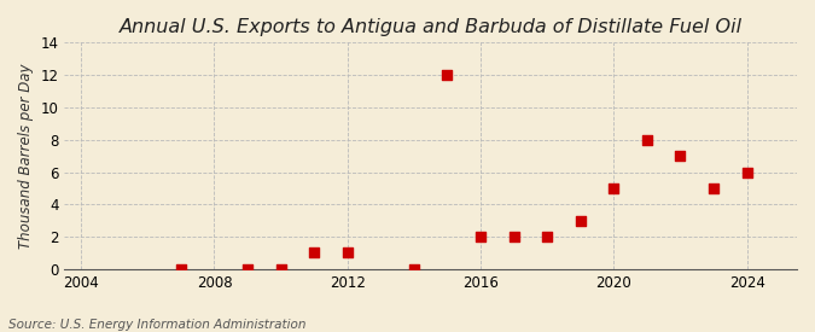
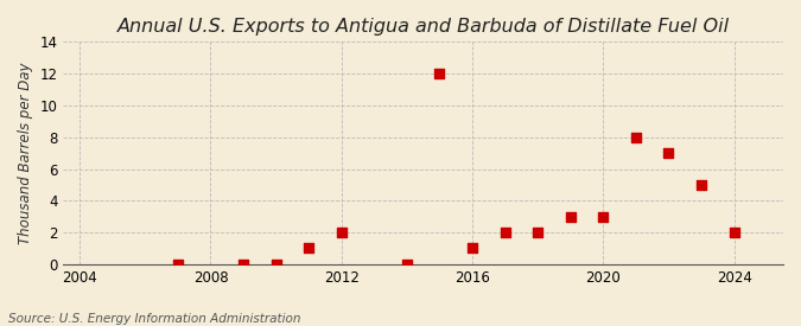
2012: 1 -> 2
2016: 2 -> 1
2020: 5 -> 3
2024: 6 -> 2
